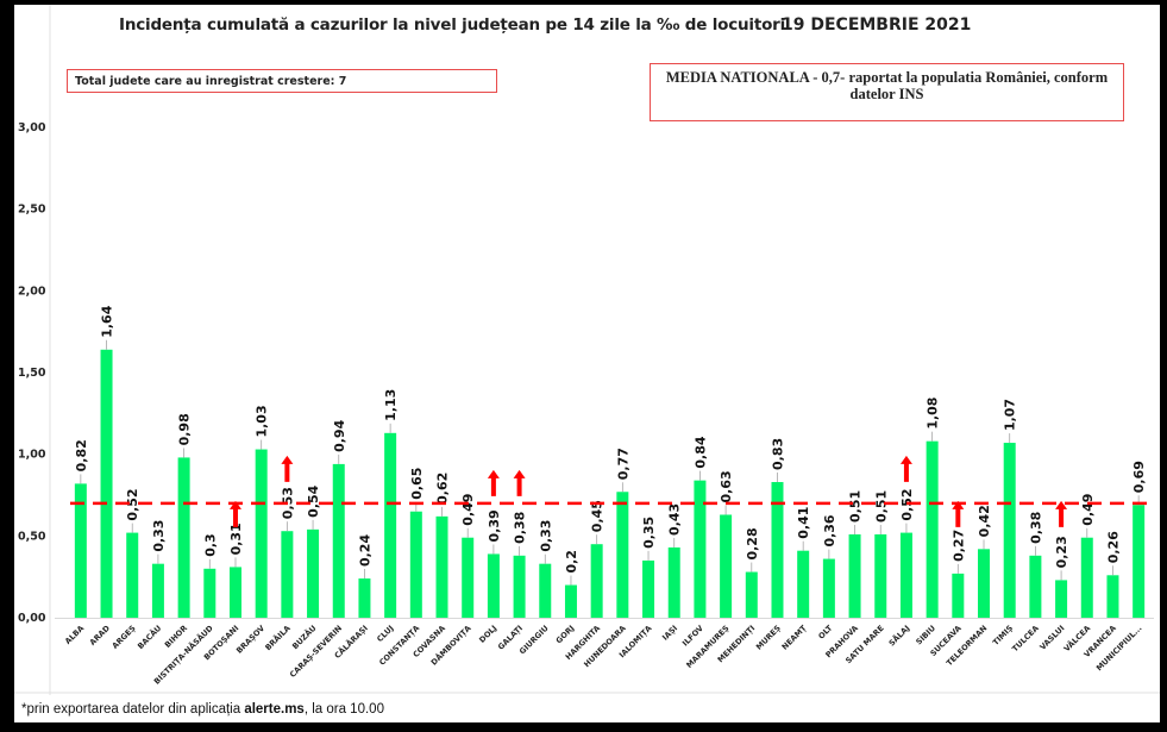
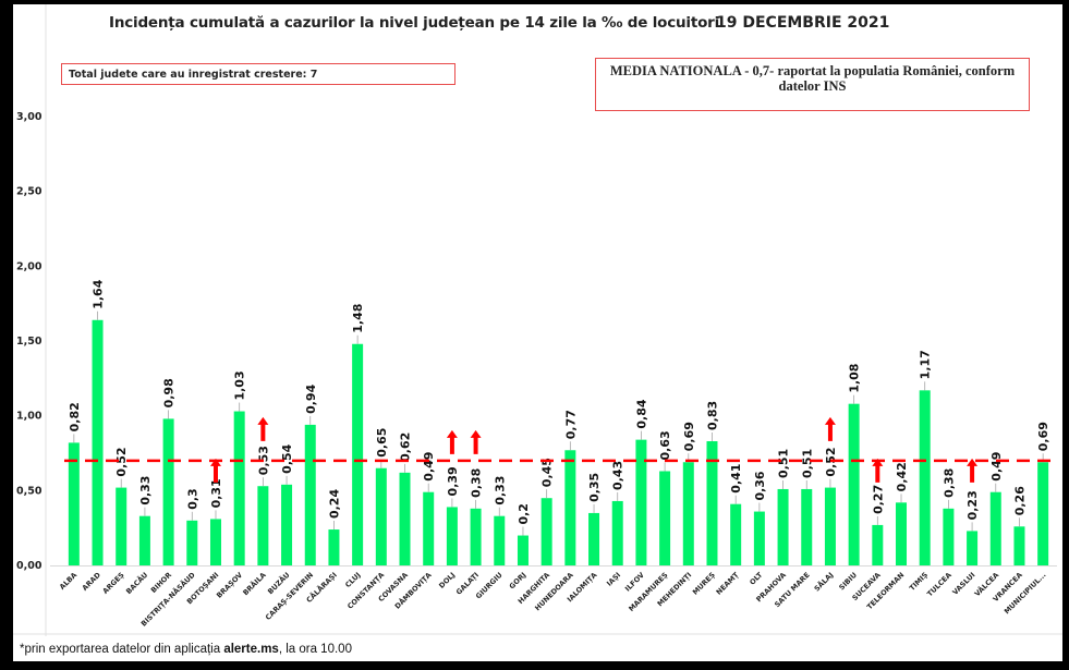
CLUJ: 1,13 -> 1,48
MEHEDINȚI: 0,28 -> 0,69
TIMIȘ: 1,07 -> 1,17
